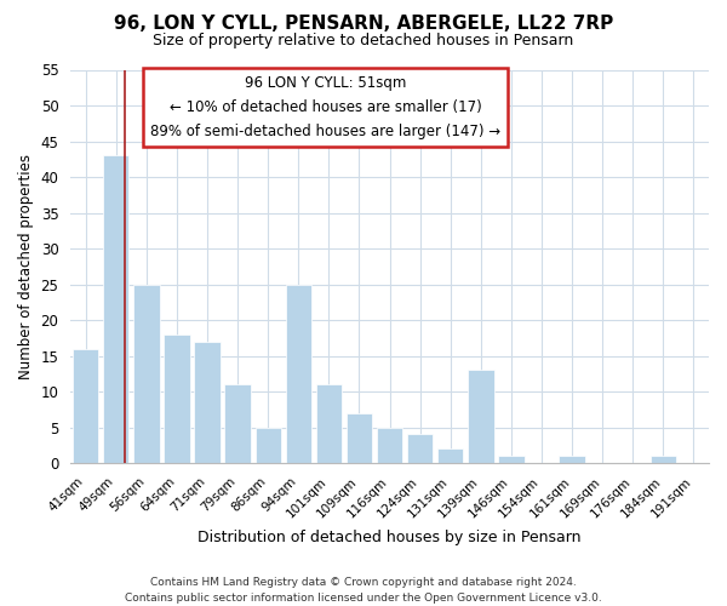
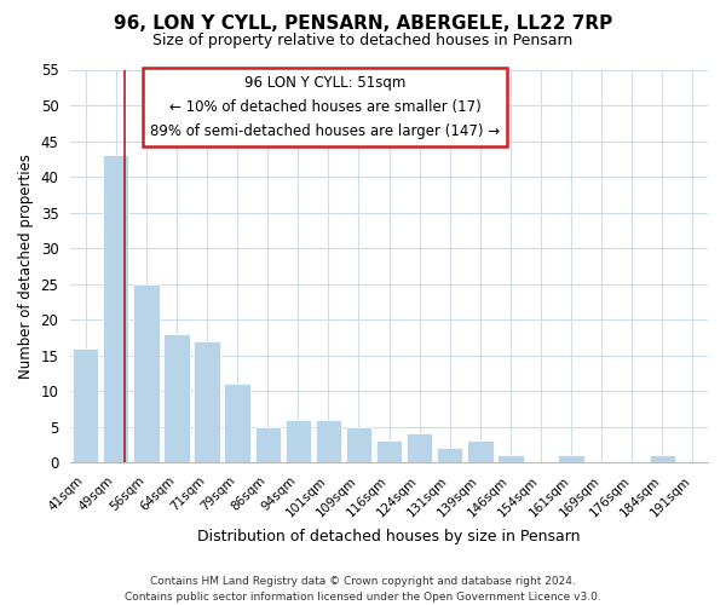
94sqm: 25 -> 6
101sqm: 11 -> 6
109sqm: 7 -> 5
116sqm: 5 -> 3
139sqm: 13 -> 3
